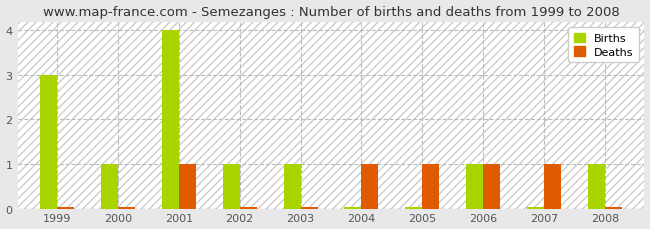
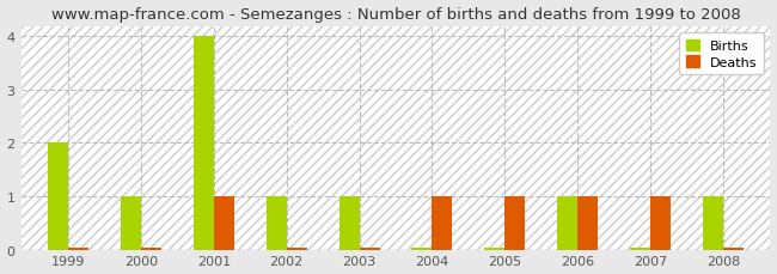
Births/1999: 3 -> 2
